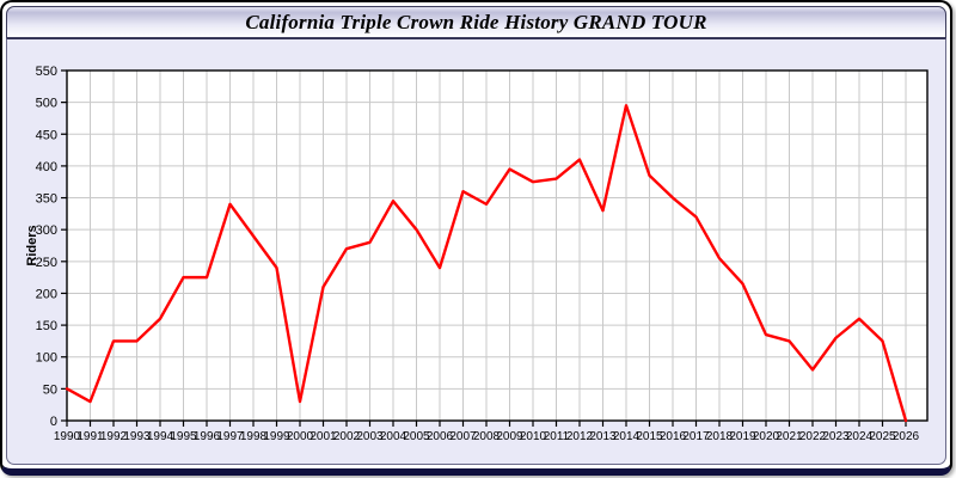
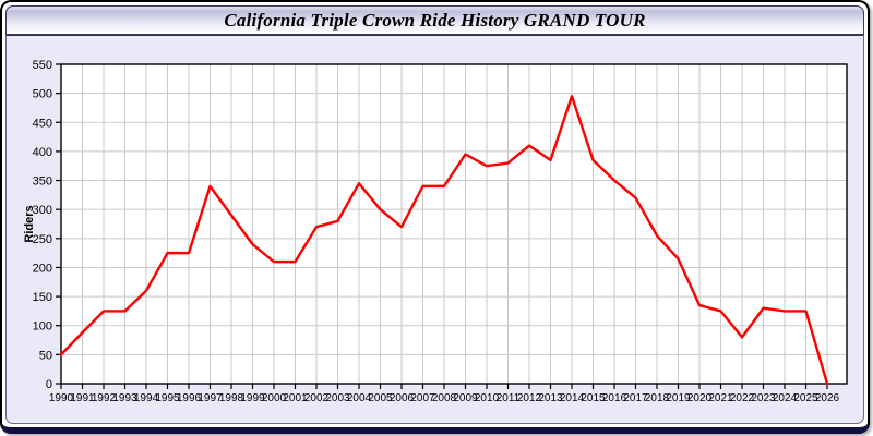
1991: 30 -> 90
2000: 30 -> 210
2006: 240 -> 270
2007: 360 -> 340
2013: 330 -> 380
2024: 160 -> 120
